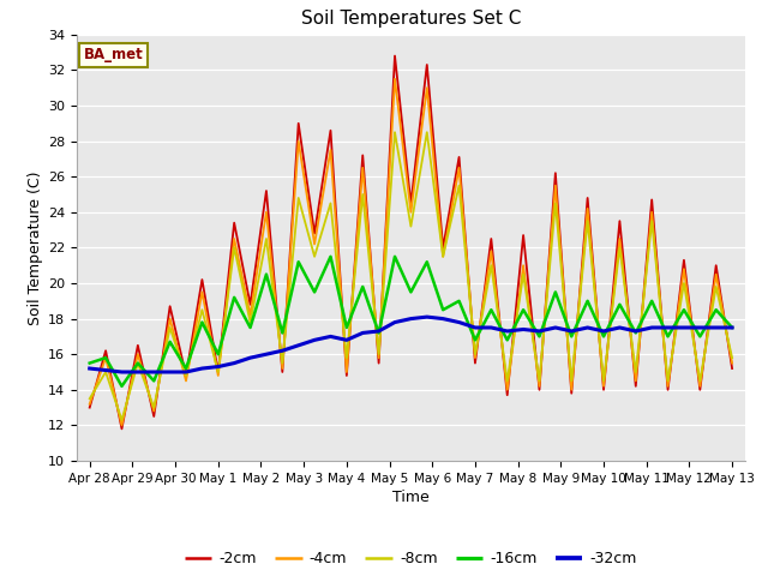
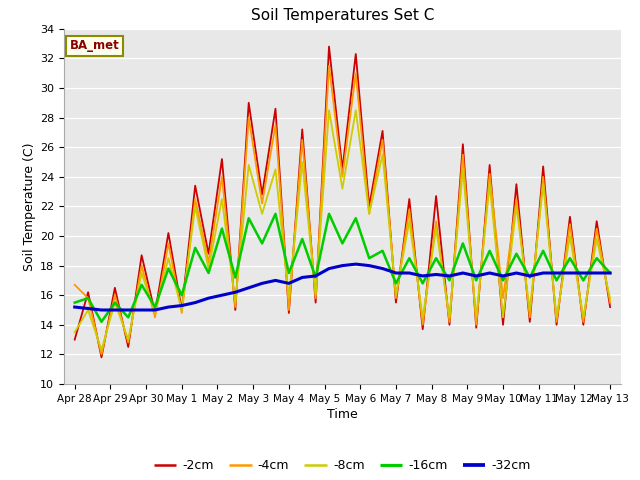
-4cm/Apr 28: 13.2 -> 16.7
-4cm/May 10: 14.2 -> 15.8
